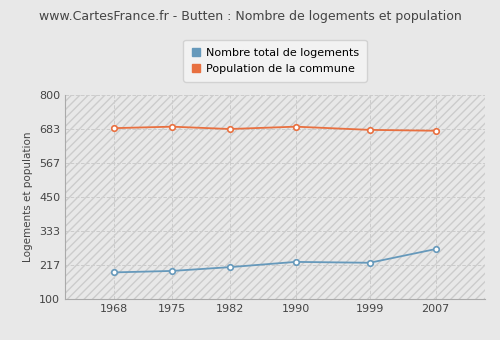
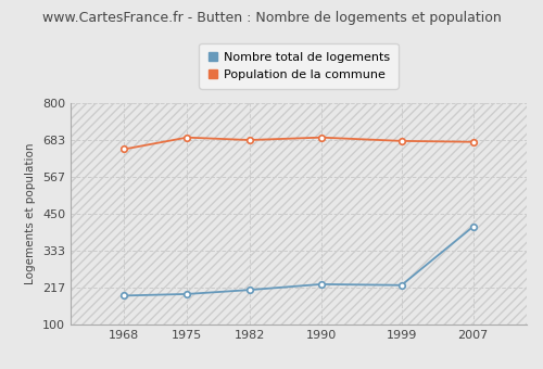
Population de la commune/1968: 687 -> 655
Nombre total de logements/2007: 272 -> 410
